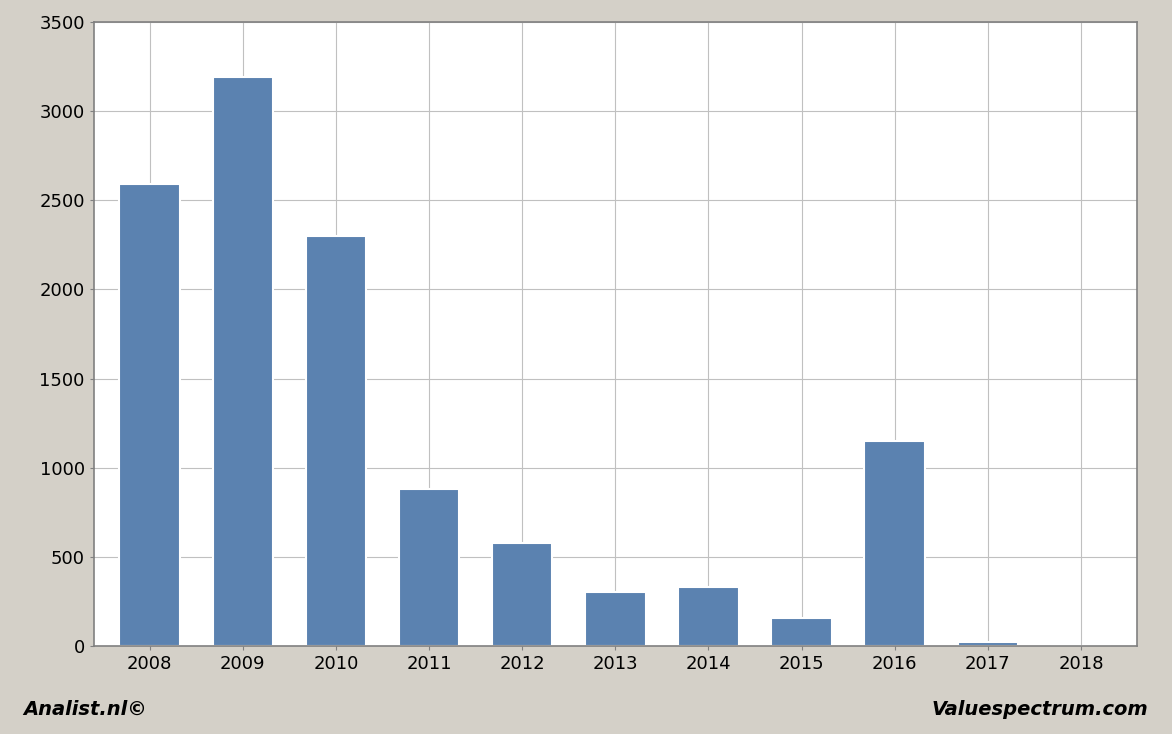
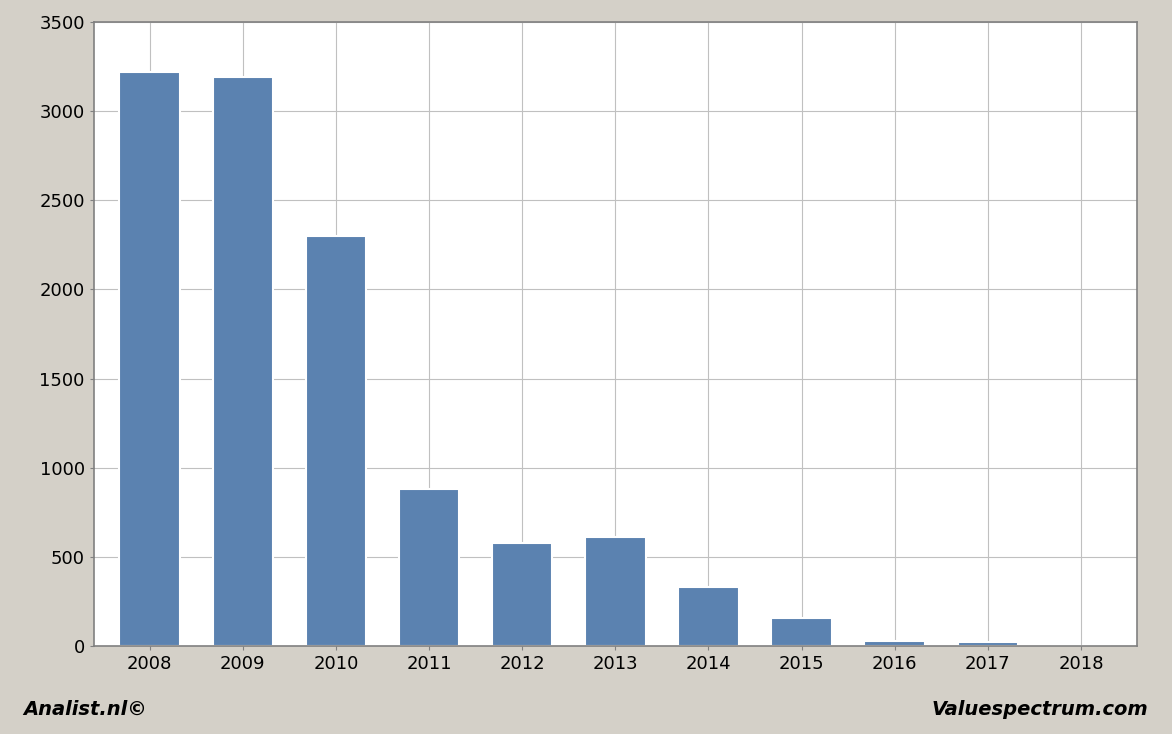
2008: 2590 -> 3220
2013: 300 -> 610
2016: 1150 -> 30
